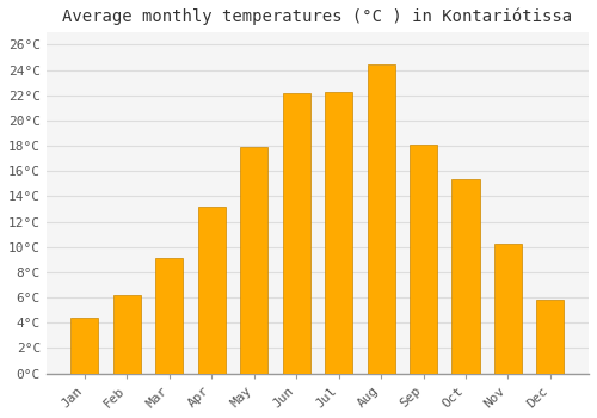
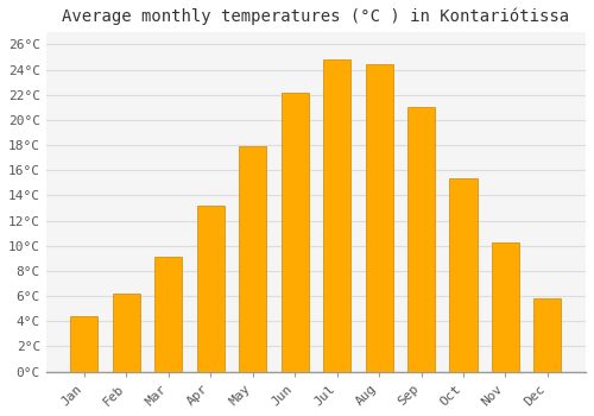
Jul: 22.3°C -> 24.8°C
Sep: 18.1°C -> 21.0°C
